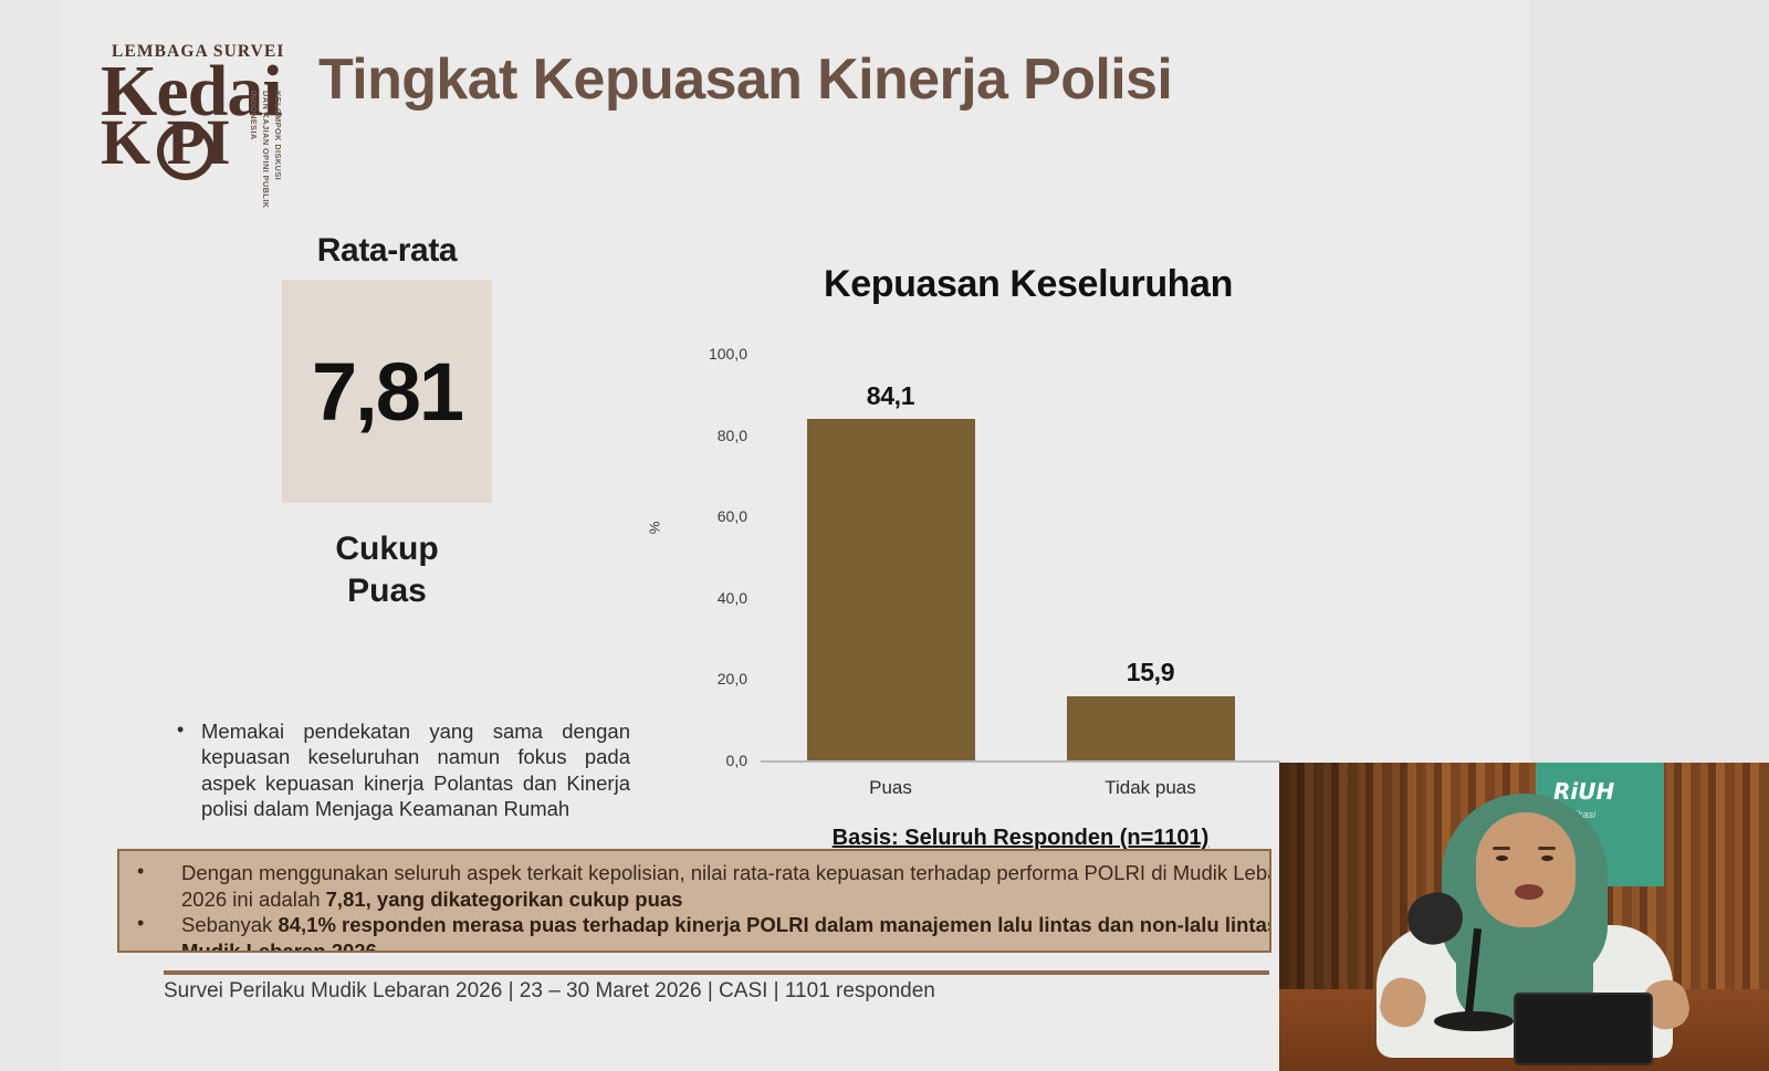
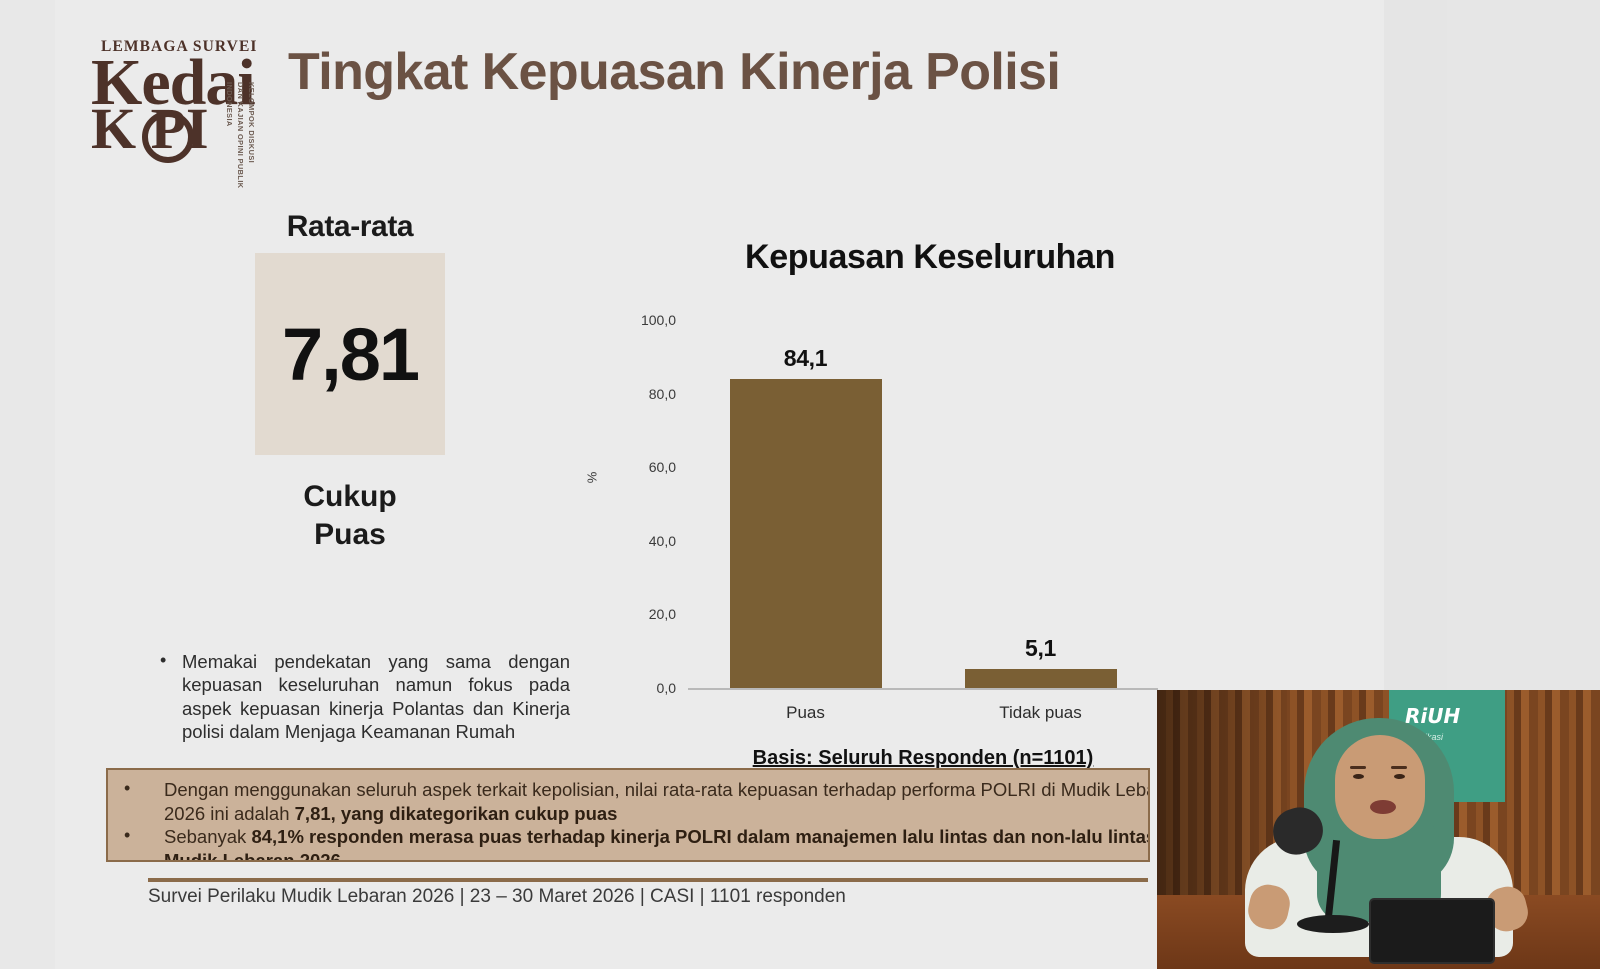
Tidak puas: 15,9 -> 5,1
